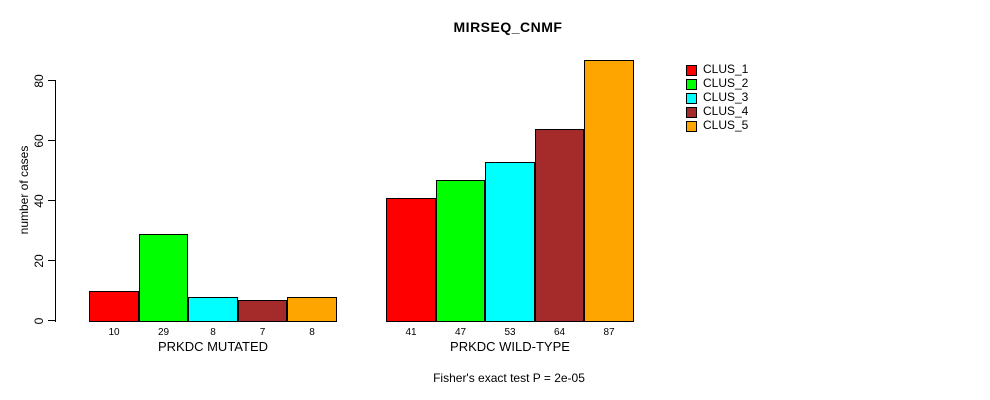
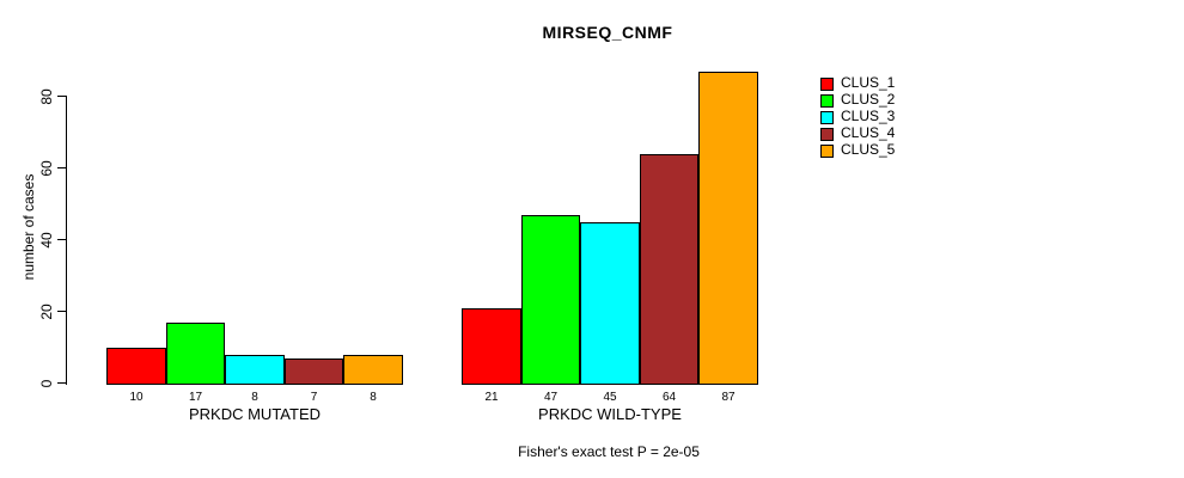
CLUS_2/PRKDC MUTATED: 29 -> 17
CLUS_1/PRKDC WILD-TYPE: 41 -> 21
CLUS_3/PRKDC WILD-TYPE: 53 -> 45
